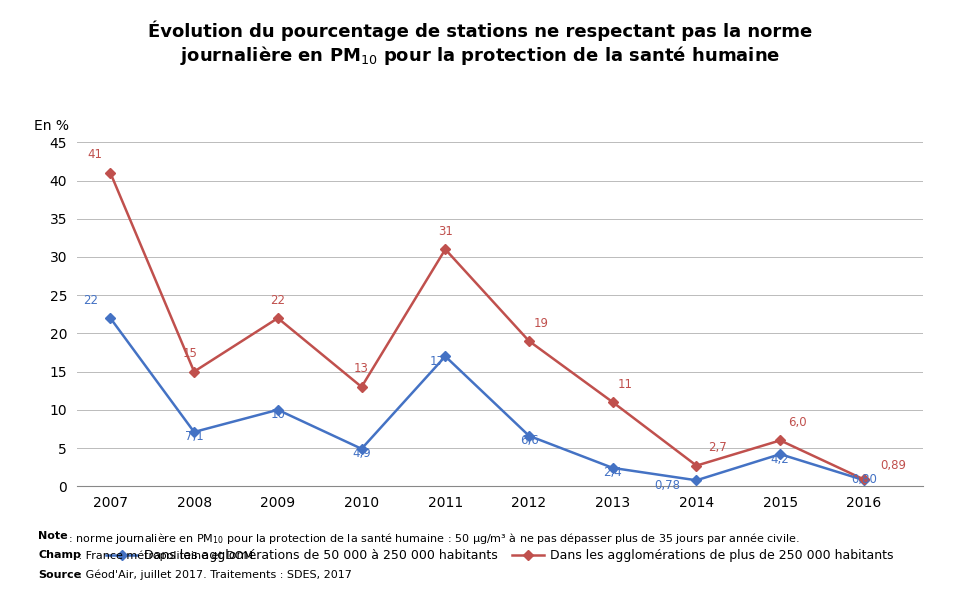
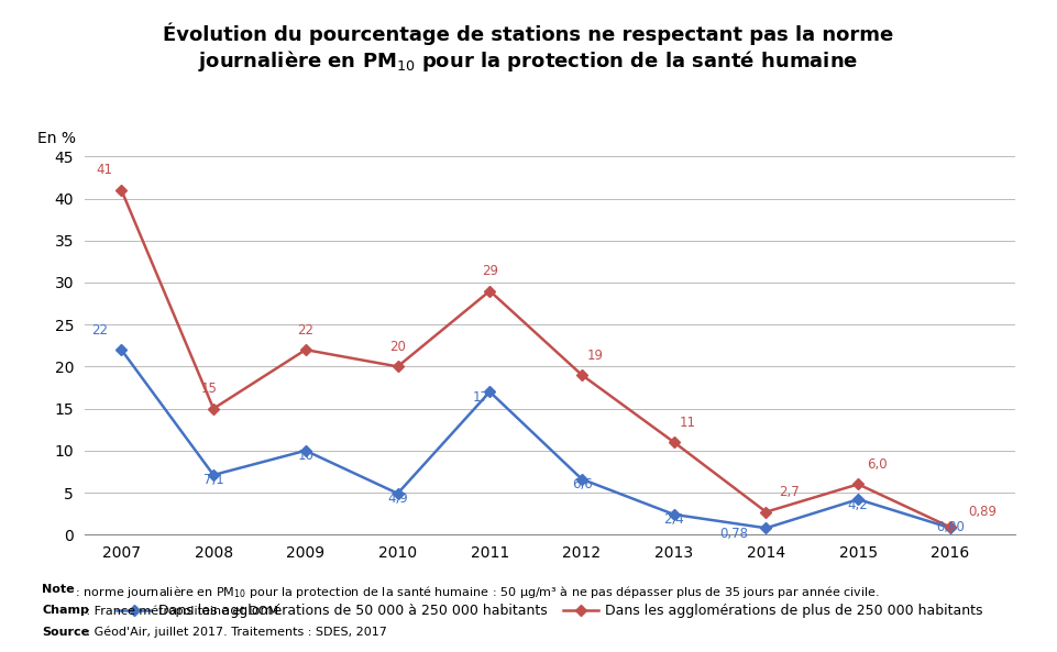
Dans les agglomérations de plus de 250 000 habitants/2010: 13 -> 20
Dans les agglomérations de plus de 250 000 habitants/2011: 31 -> 29
